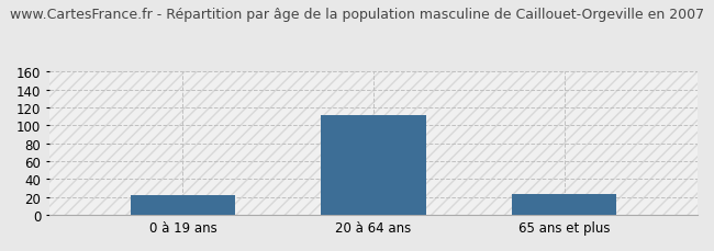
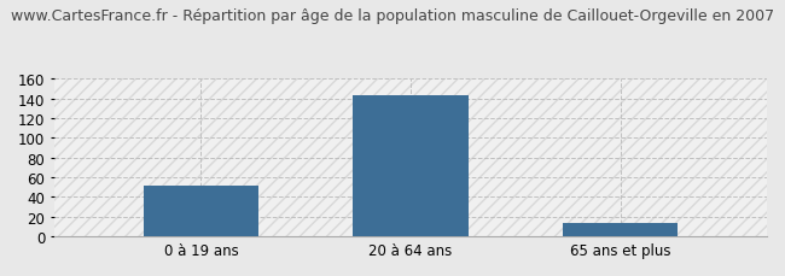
0 à 19 ans: 22 -> 52
20 à 64 ans: 112 -> 143
65 ans et plus: 24 -> 14
